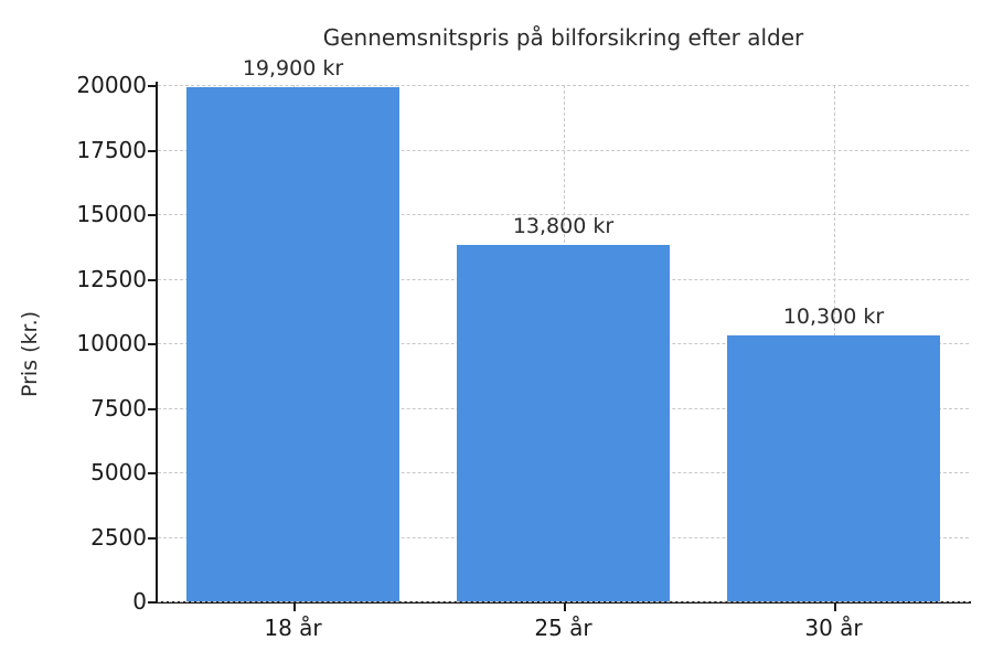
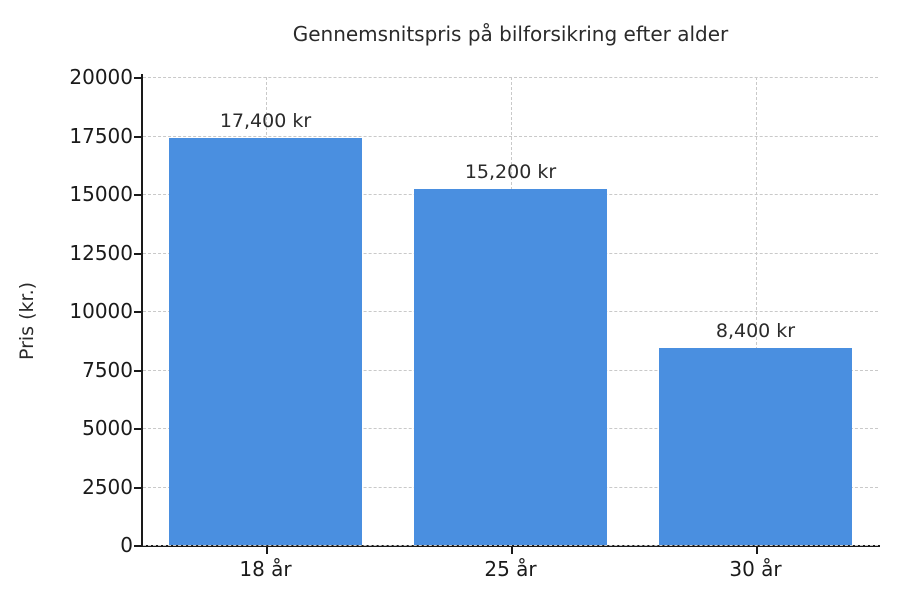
18 år: 19,900 -> 17,400
25 år: 13,800 -> 15,200
30 år: 10,300 -> 8,400
